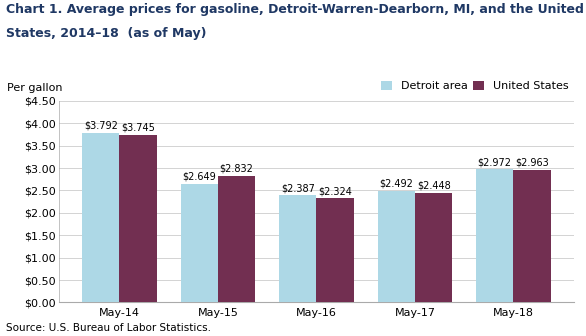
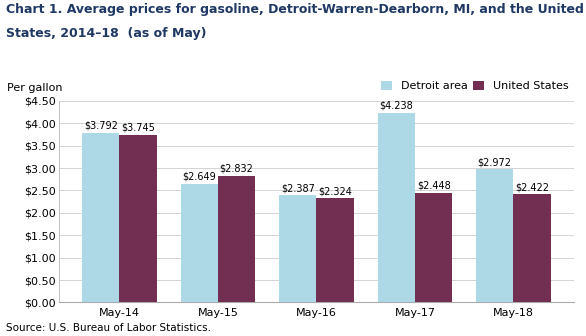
Detroit area/May-17: $2.492 -> $4.238
United States/May-18: $2.963 -> $2.422
